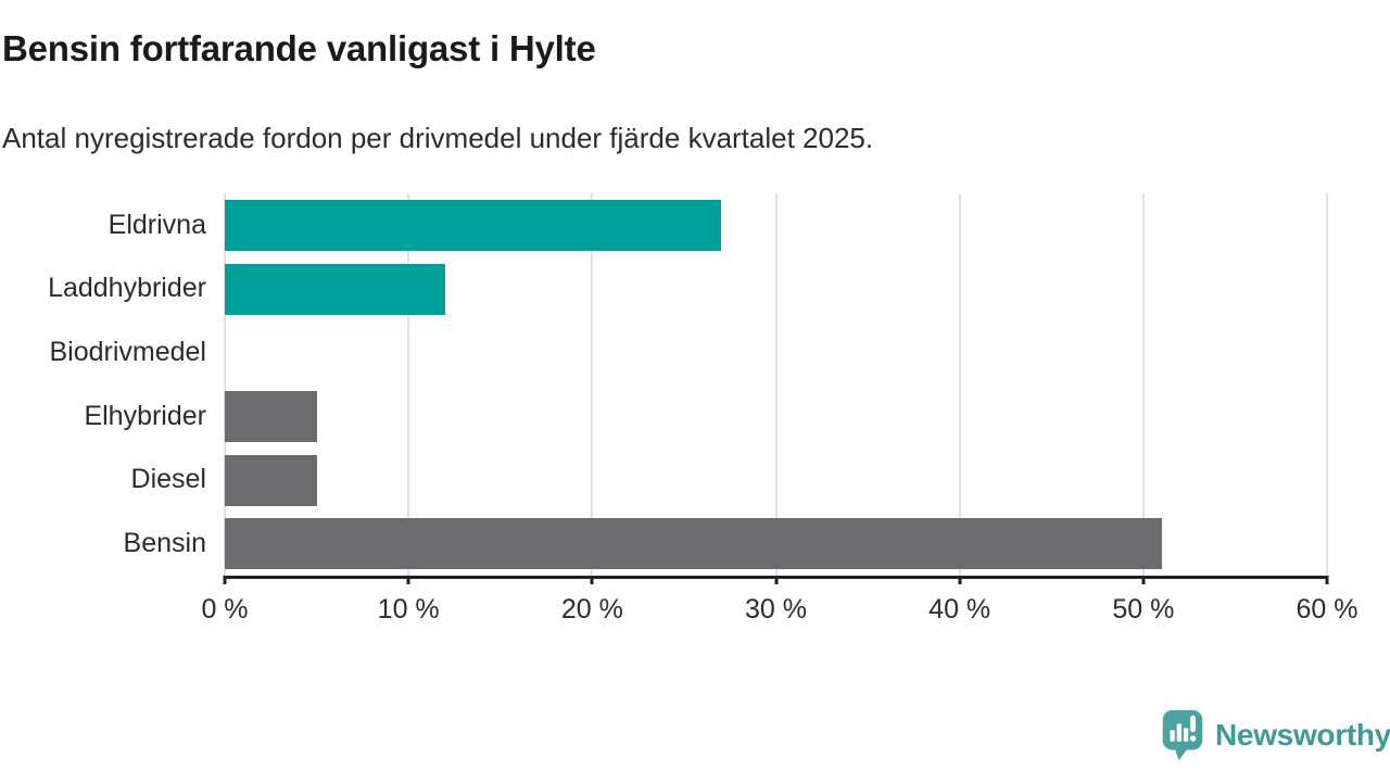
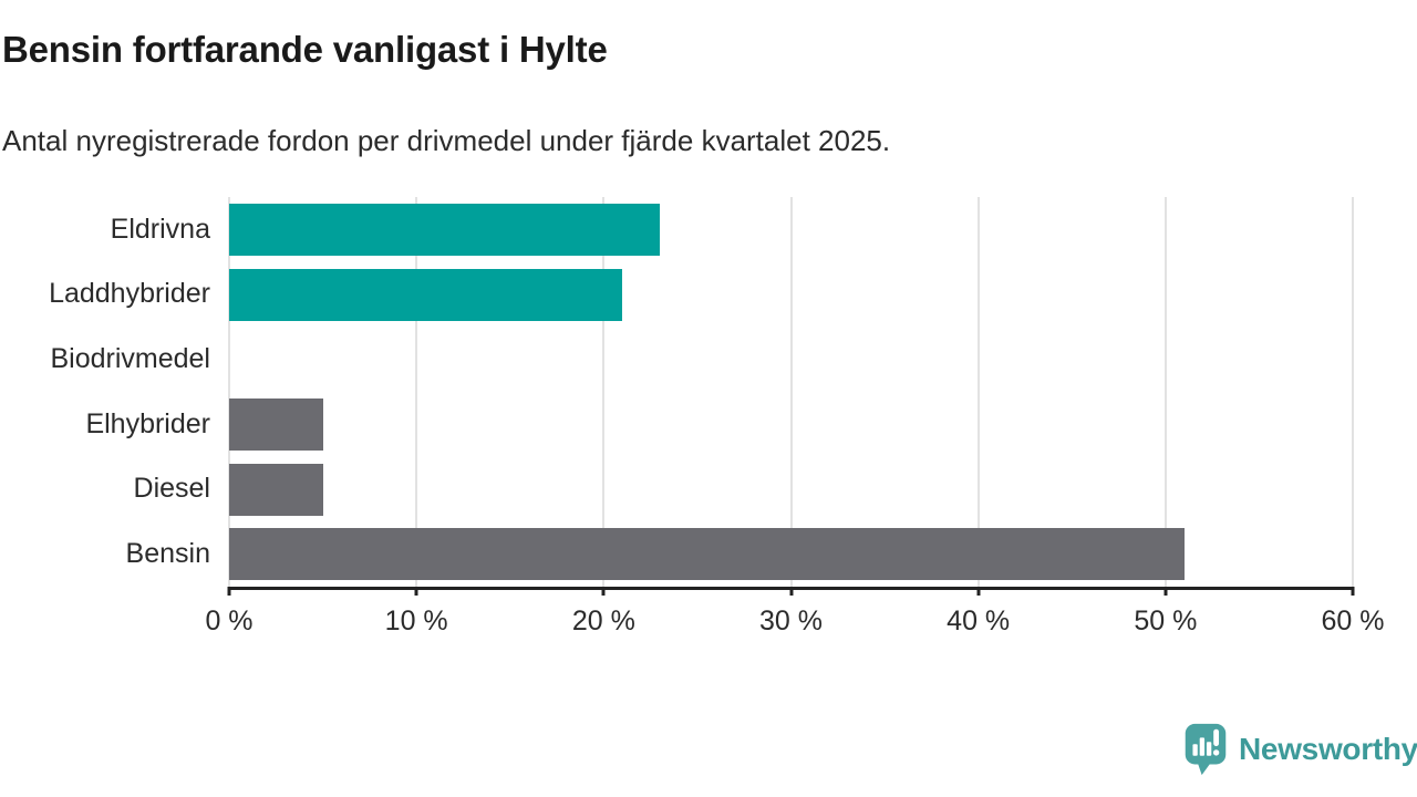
Eldrivna: 27% -> 23%
Laddhybrider: 12% -> 21%
